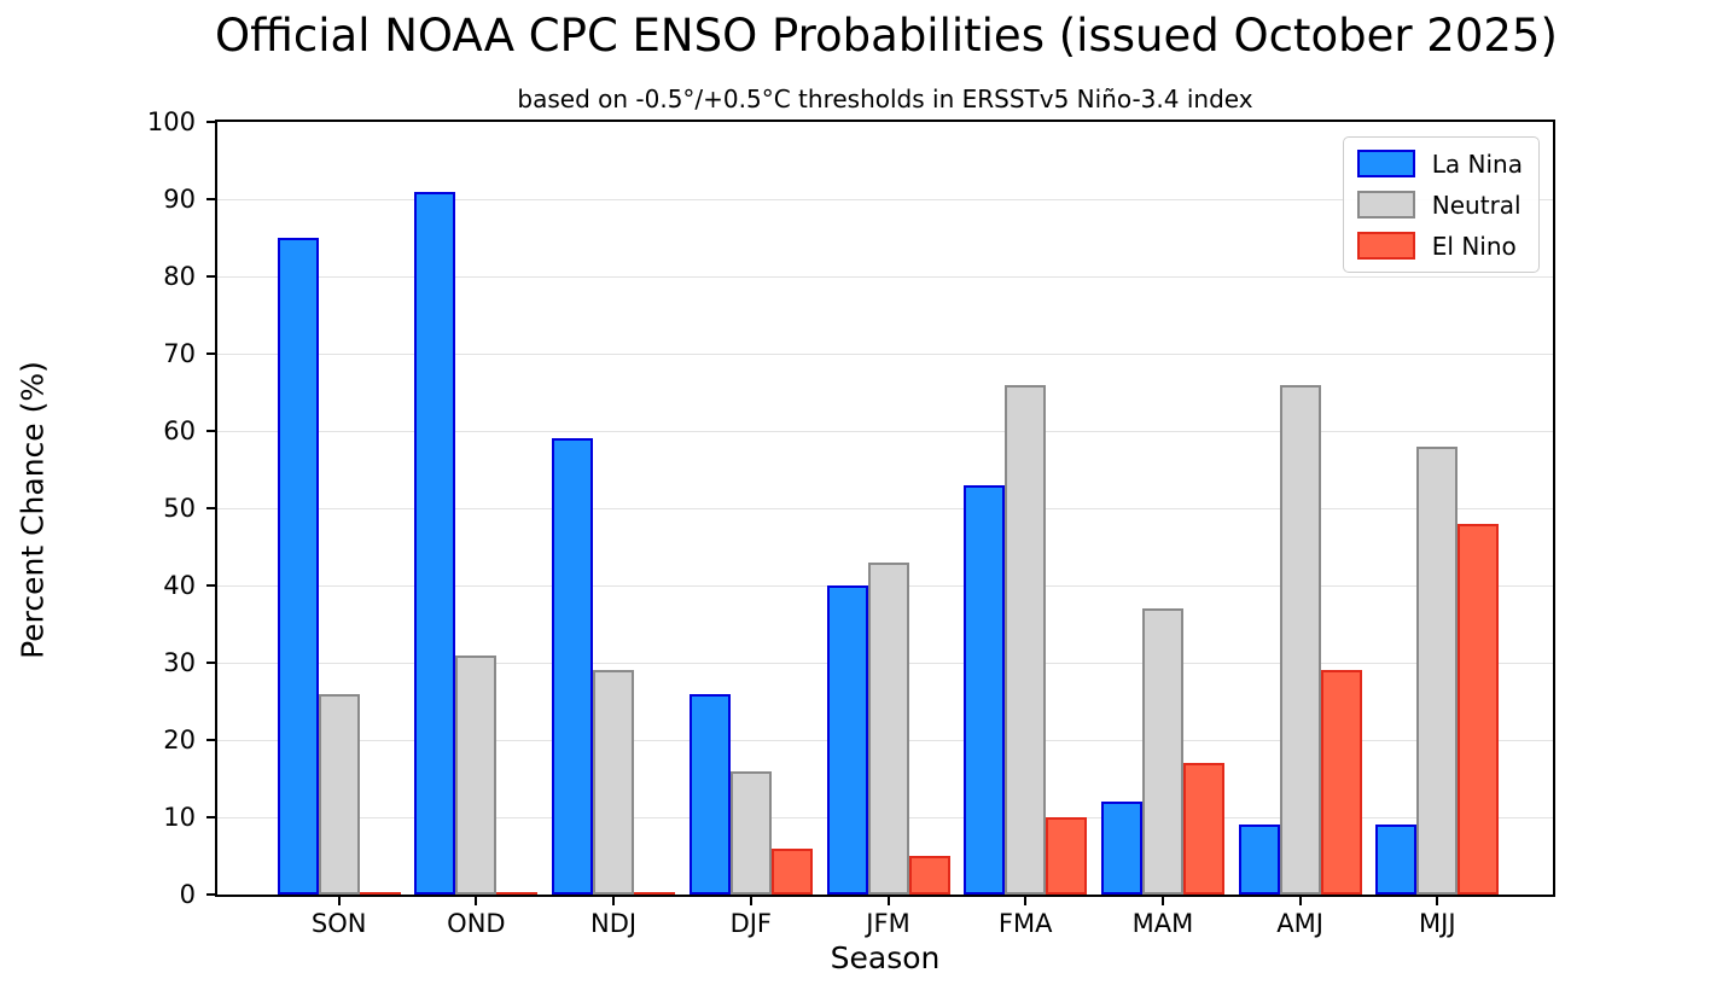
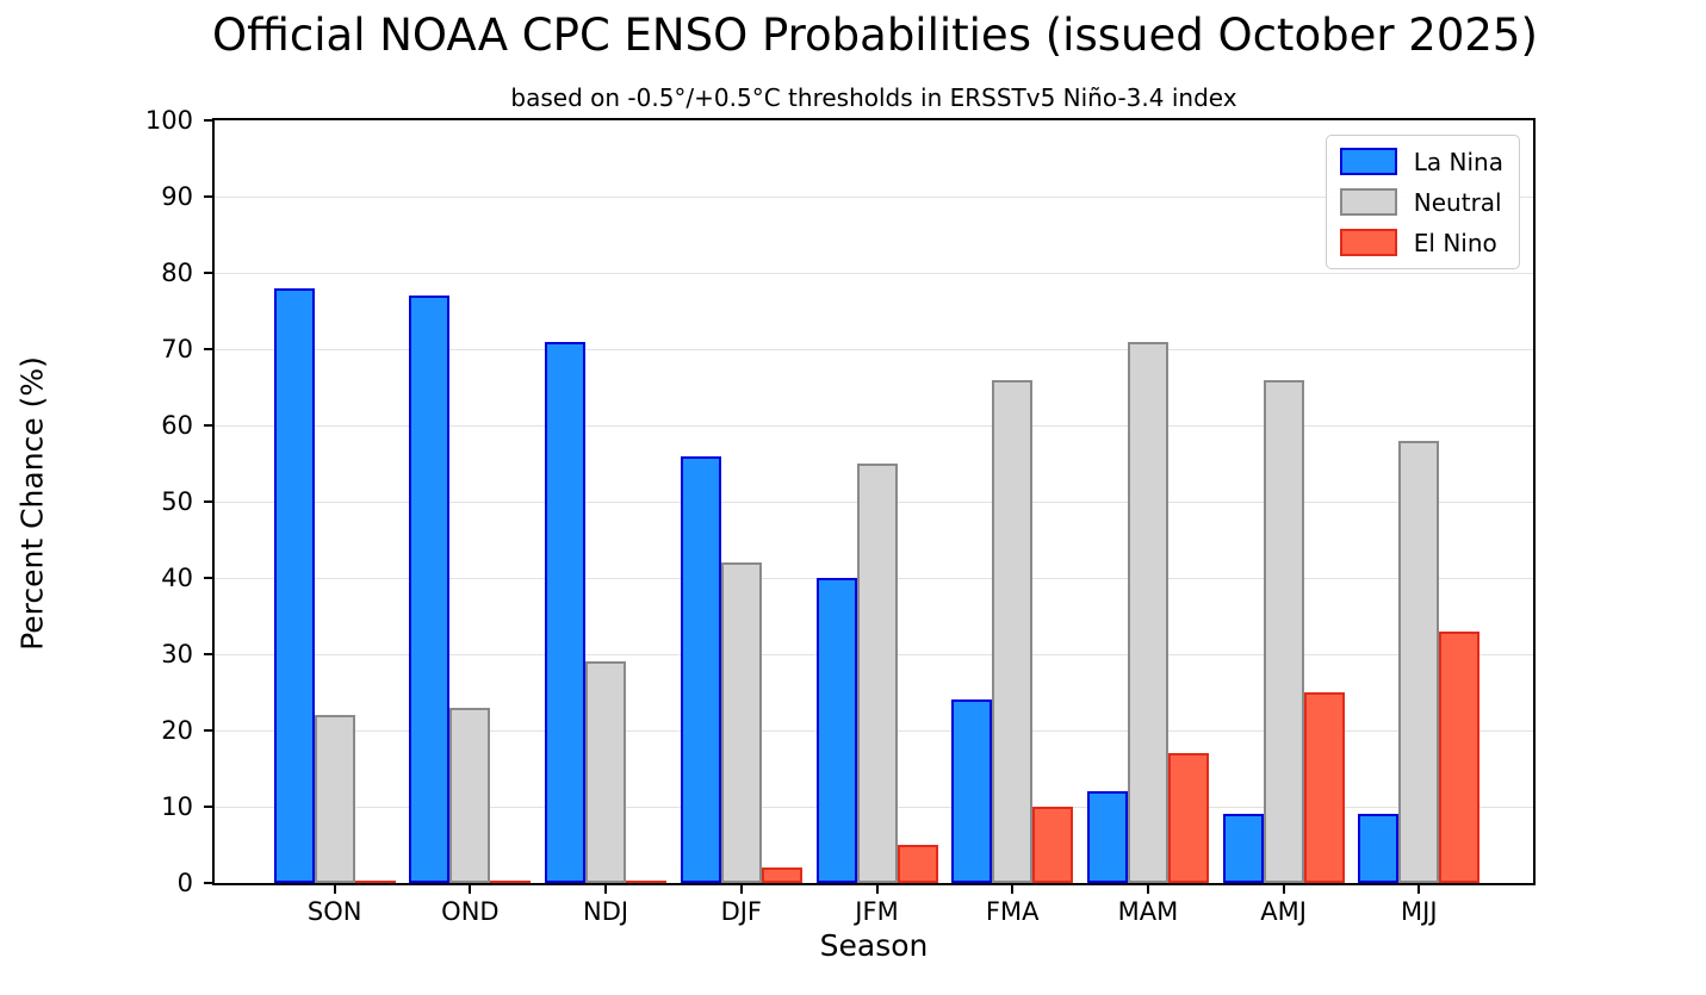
La Nina/SON: 85 -> 78
Neutral/SON: 26 -> 22
La Nina/OND: 91 -> 77
Neutral/OND: 31 -> 23
La Nina/NDJ: 59 -> 71
La Nina/DJF: 26 -> 56
Neutral/DJF: 16 -> 42
El Nino/DJF: 6 -> 2
Neutral/JFM: 43 -> 55
La Nina/FMA: 53 -> 24
Neutral/MAM: 37 -> 71
El Nino/AMJ: 29 -> 25
El Nino/MJJ: 48 -> 33
